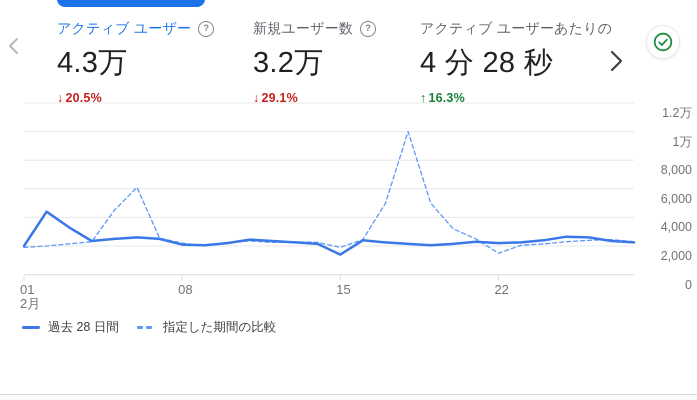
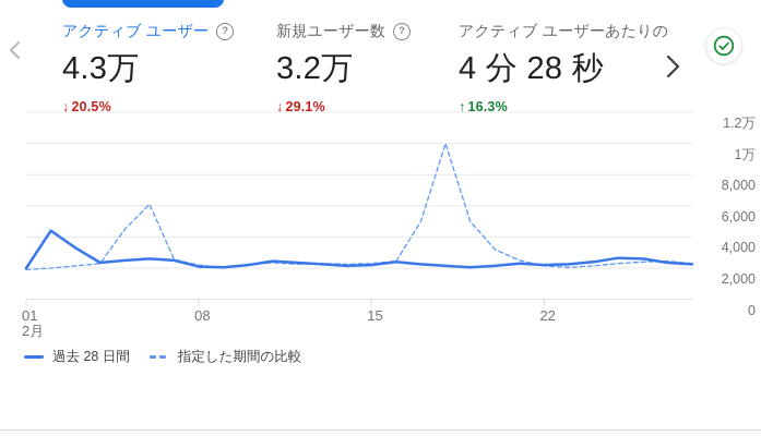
過去 28 日間/15: 1400 -> 2200
指定した期間の比較/15: 1900 -> 2300
指定した期間の比較/22: 1500 -> 2200
